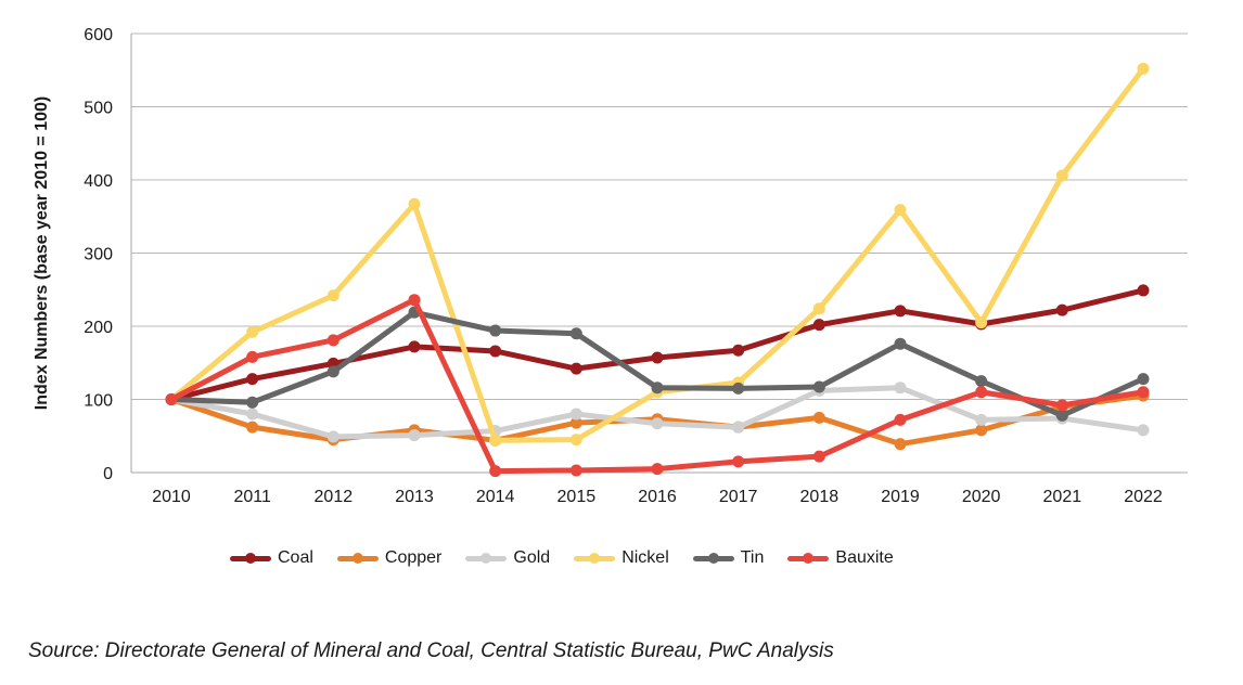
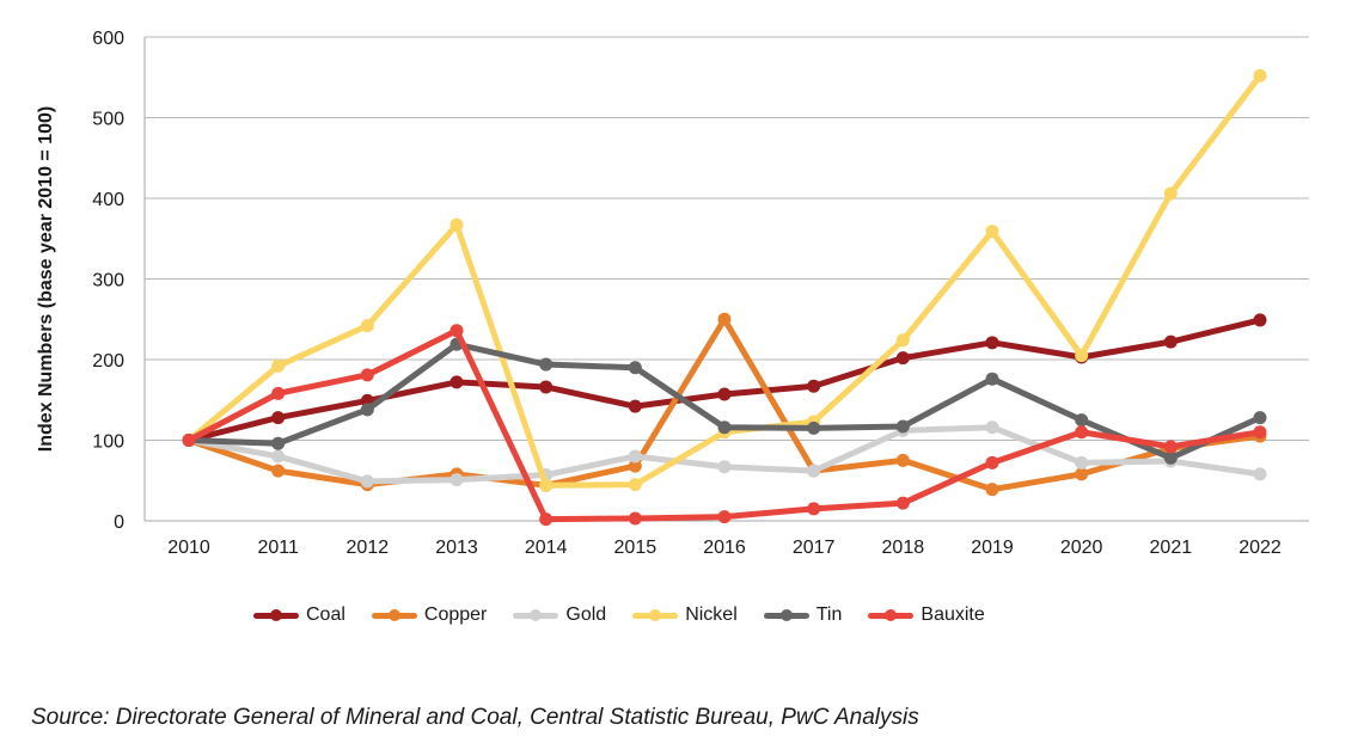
Copper/2016: 70 -> 250
